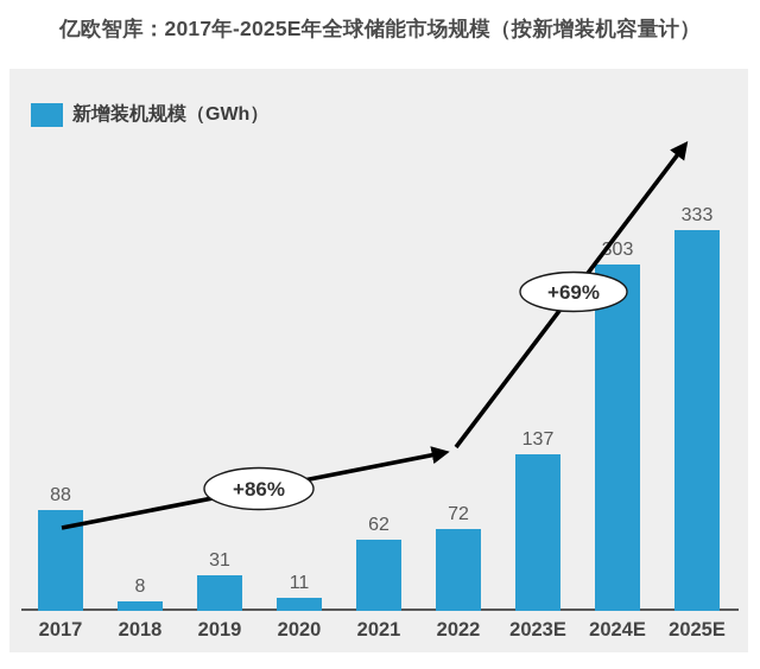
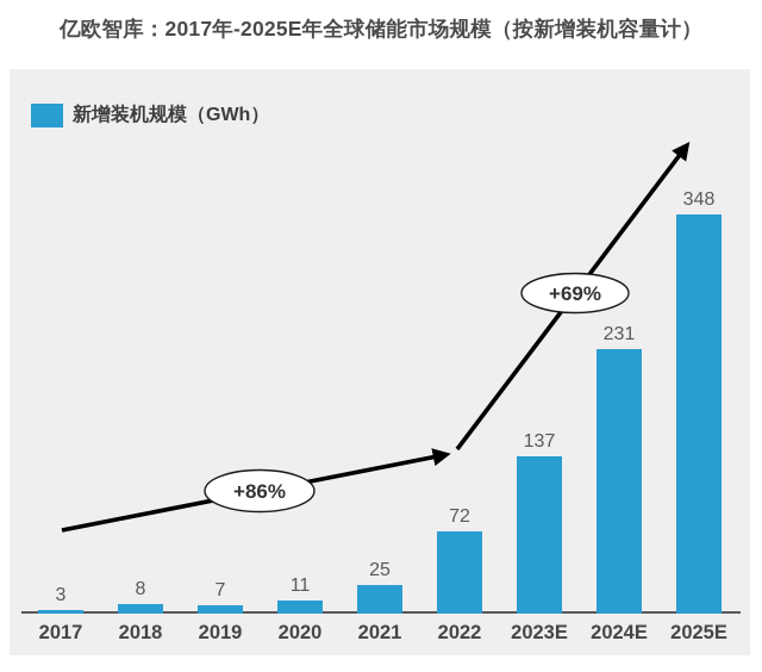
2017: 88 -> 3
2019: 31 -> 7
2021: 62 -> 25
2024E: 303 -> 231
2025E: 333 -> 348
